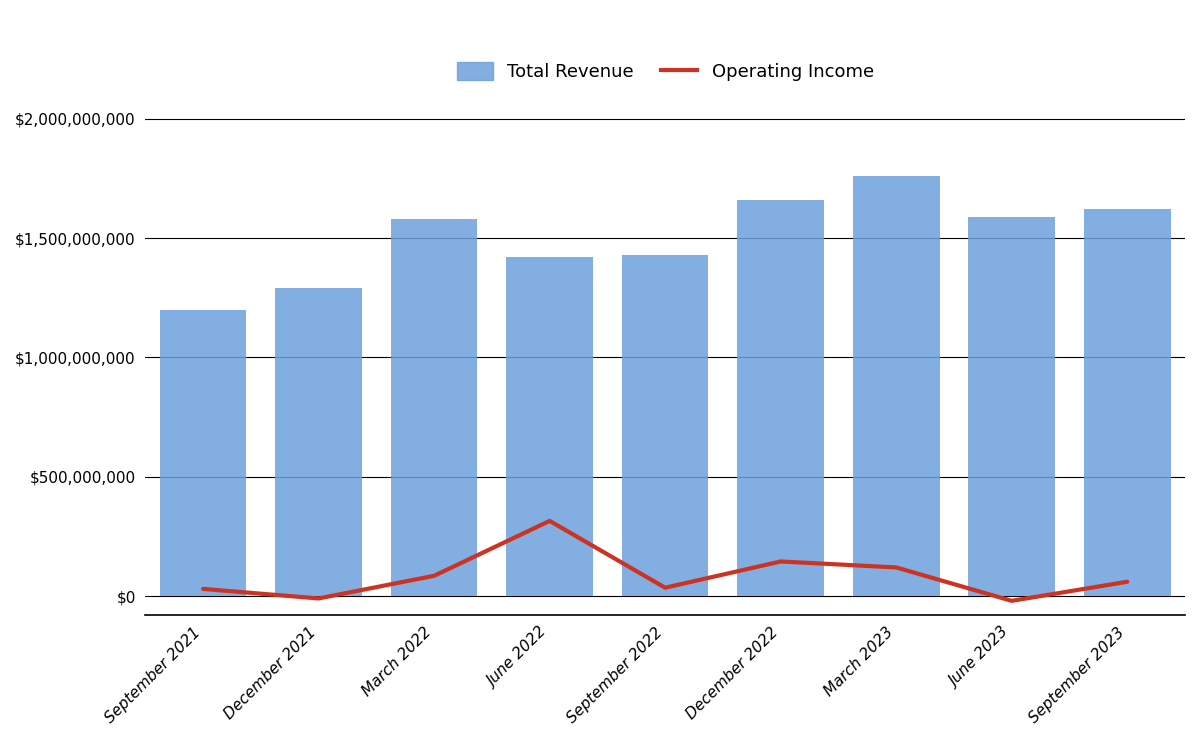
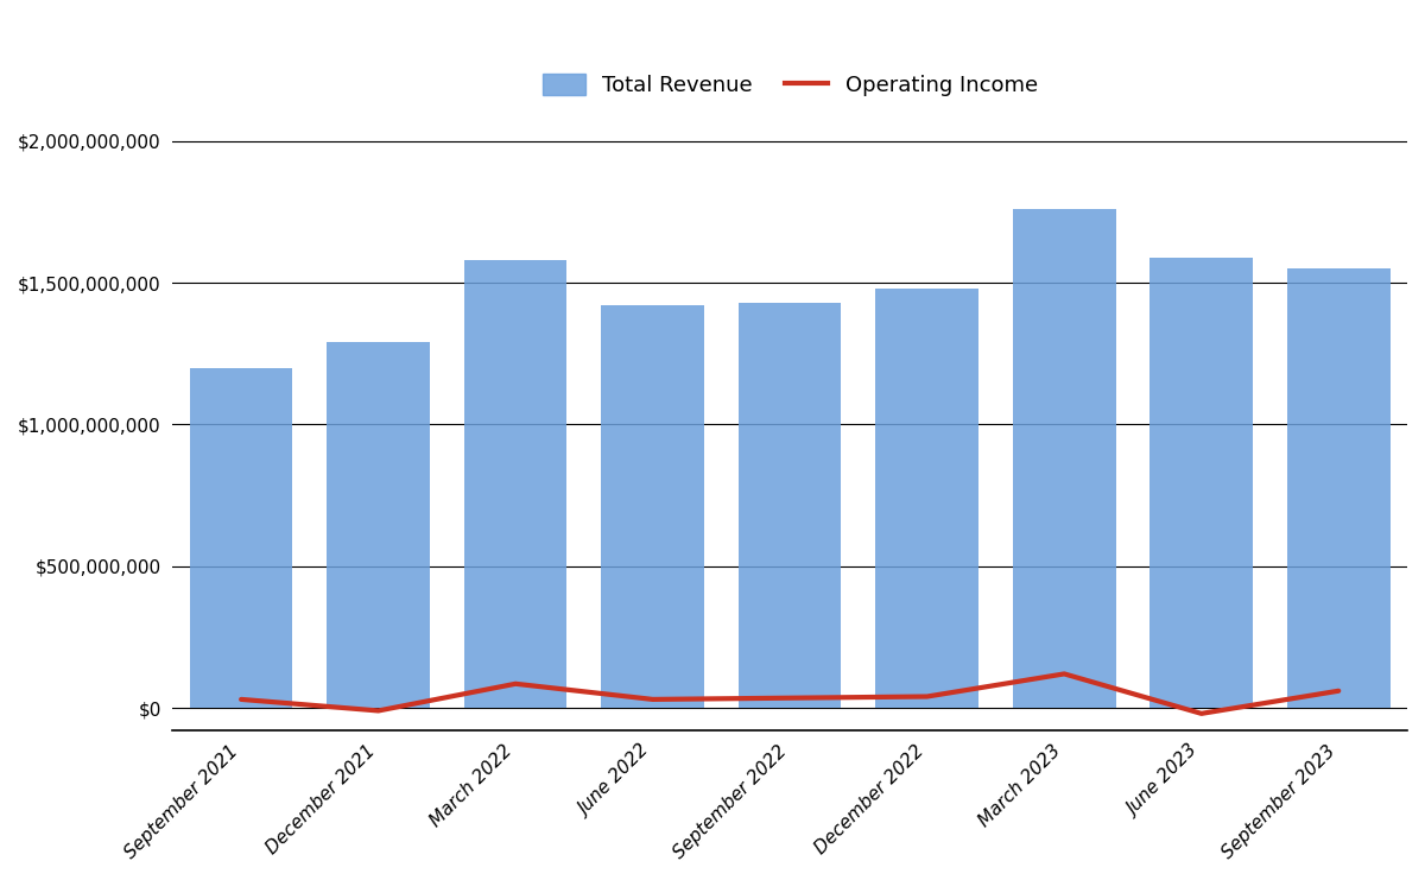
Operating Income/June 2022: $315,000,000 -> $30,000,000
Total Revenue/December 2022: $1,660,000,000 -> $1,480,000,000
Operating Income/December 2022: $145,000,000 -> $40,000,000
Total Revenue/September 2023: $1,620,000,000 -> $1,550,000,000
